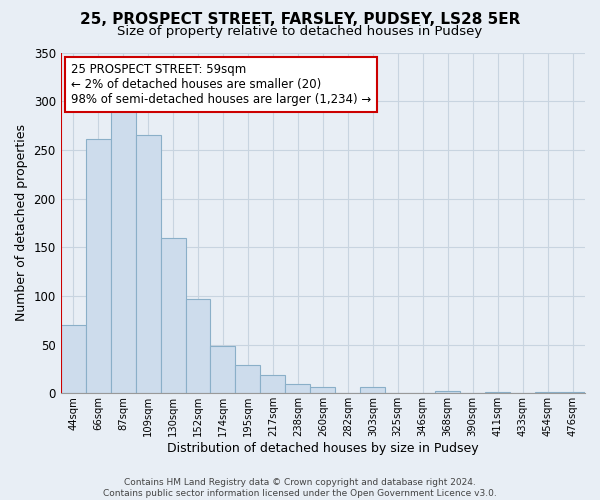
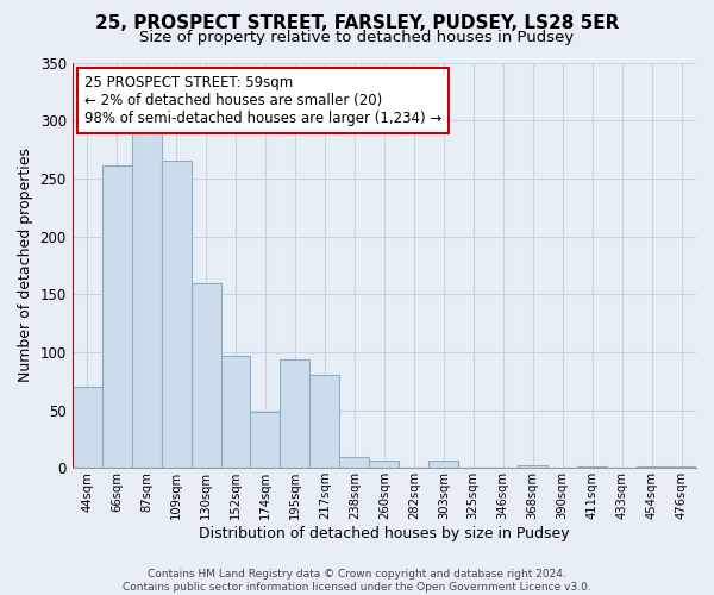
195sqm: 29 -> 94
217sqm: 19 -> 80
